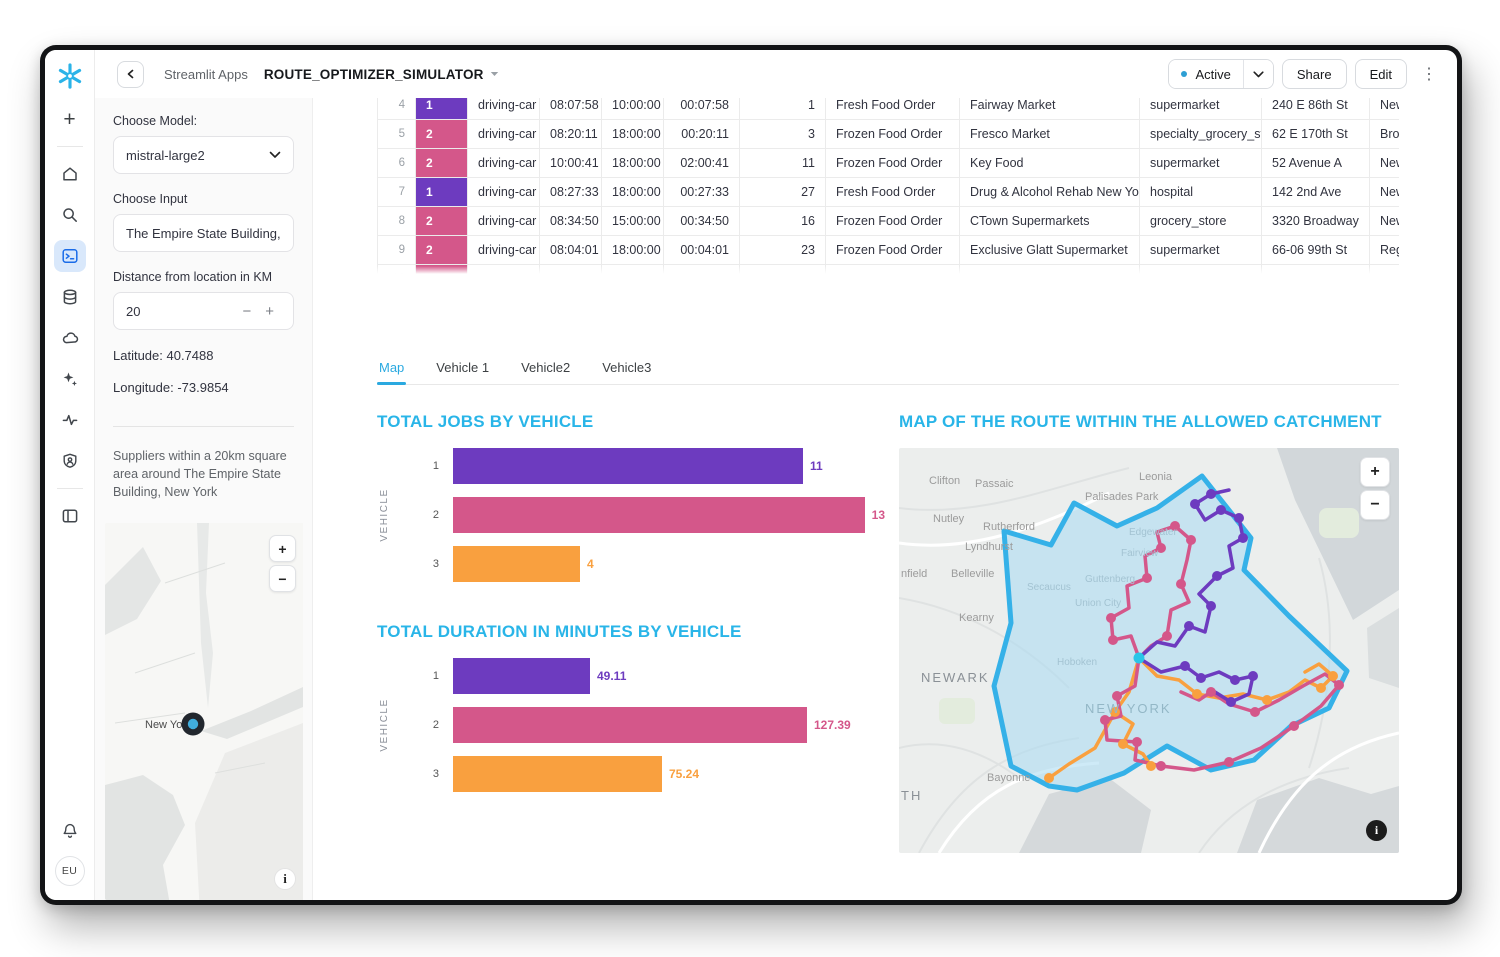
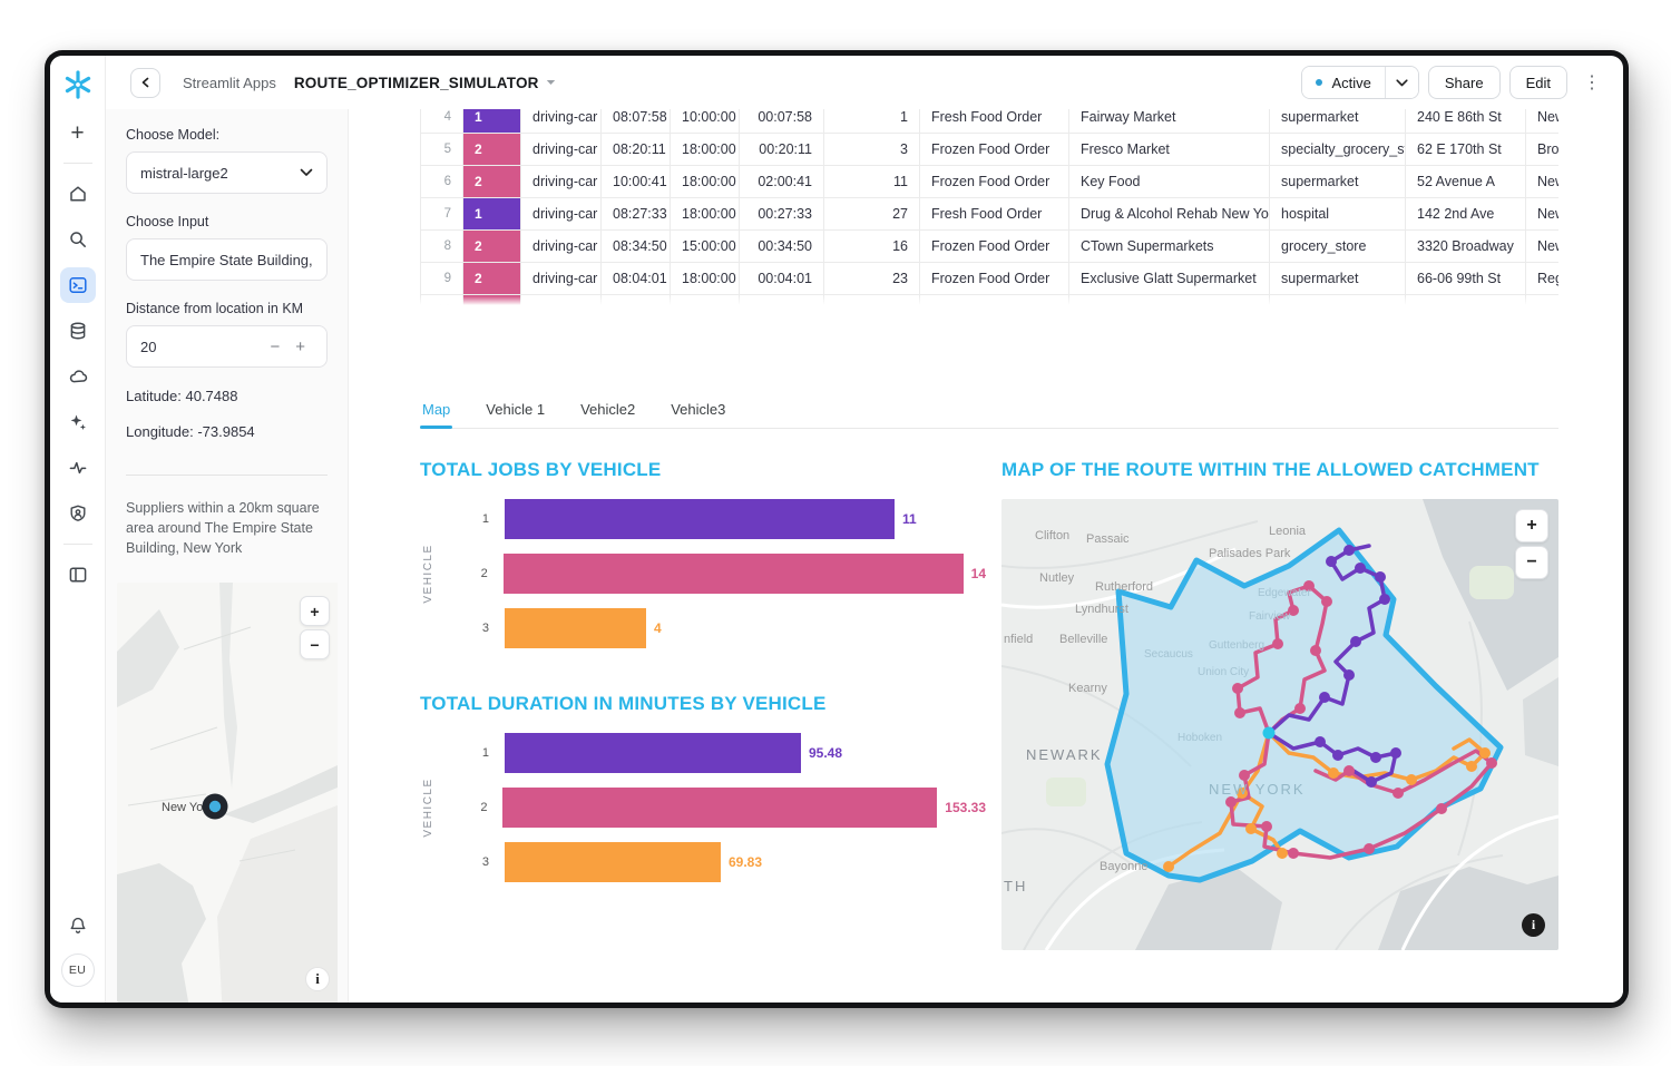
TOTAL JOBS BY VEHICLE/2: 13 -> 14
TOTAL DURATION IN MINUTES BY VEHICLE/1: 49.11 -> 95.48
TOTAL DURATION IN MINUTES BY VEHICLE/2: 127.39 -> 153.33
TOTAL DURATION IN MINUTES BY VEHICLE/3: 75.24 -> 69.83
